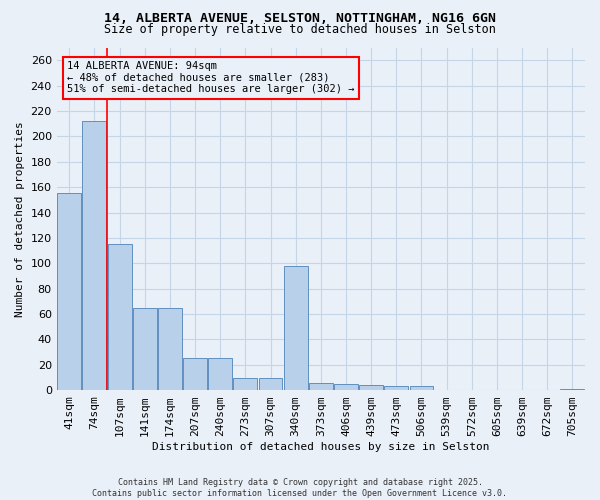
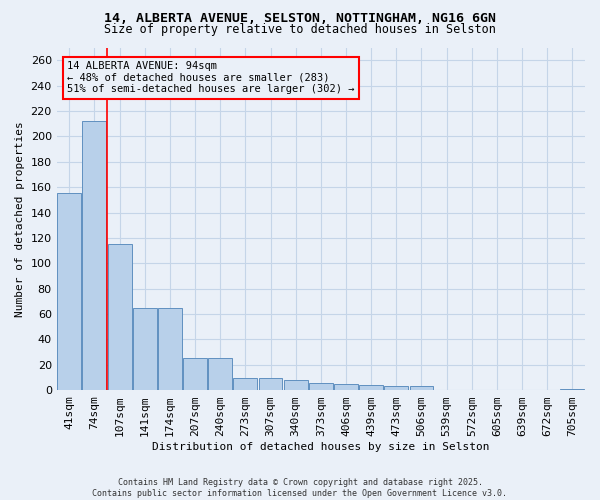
340sqm: 98 -> 8
